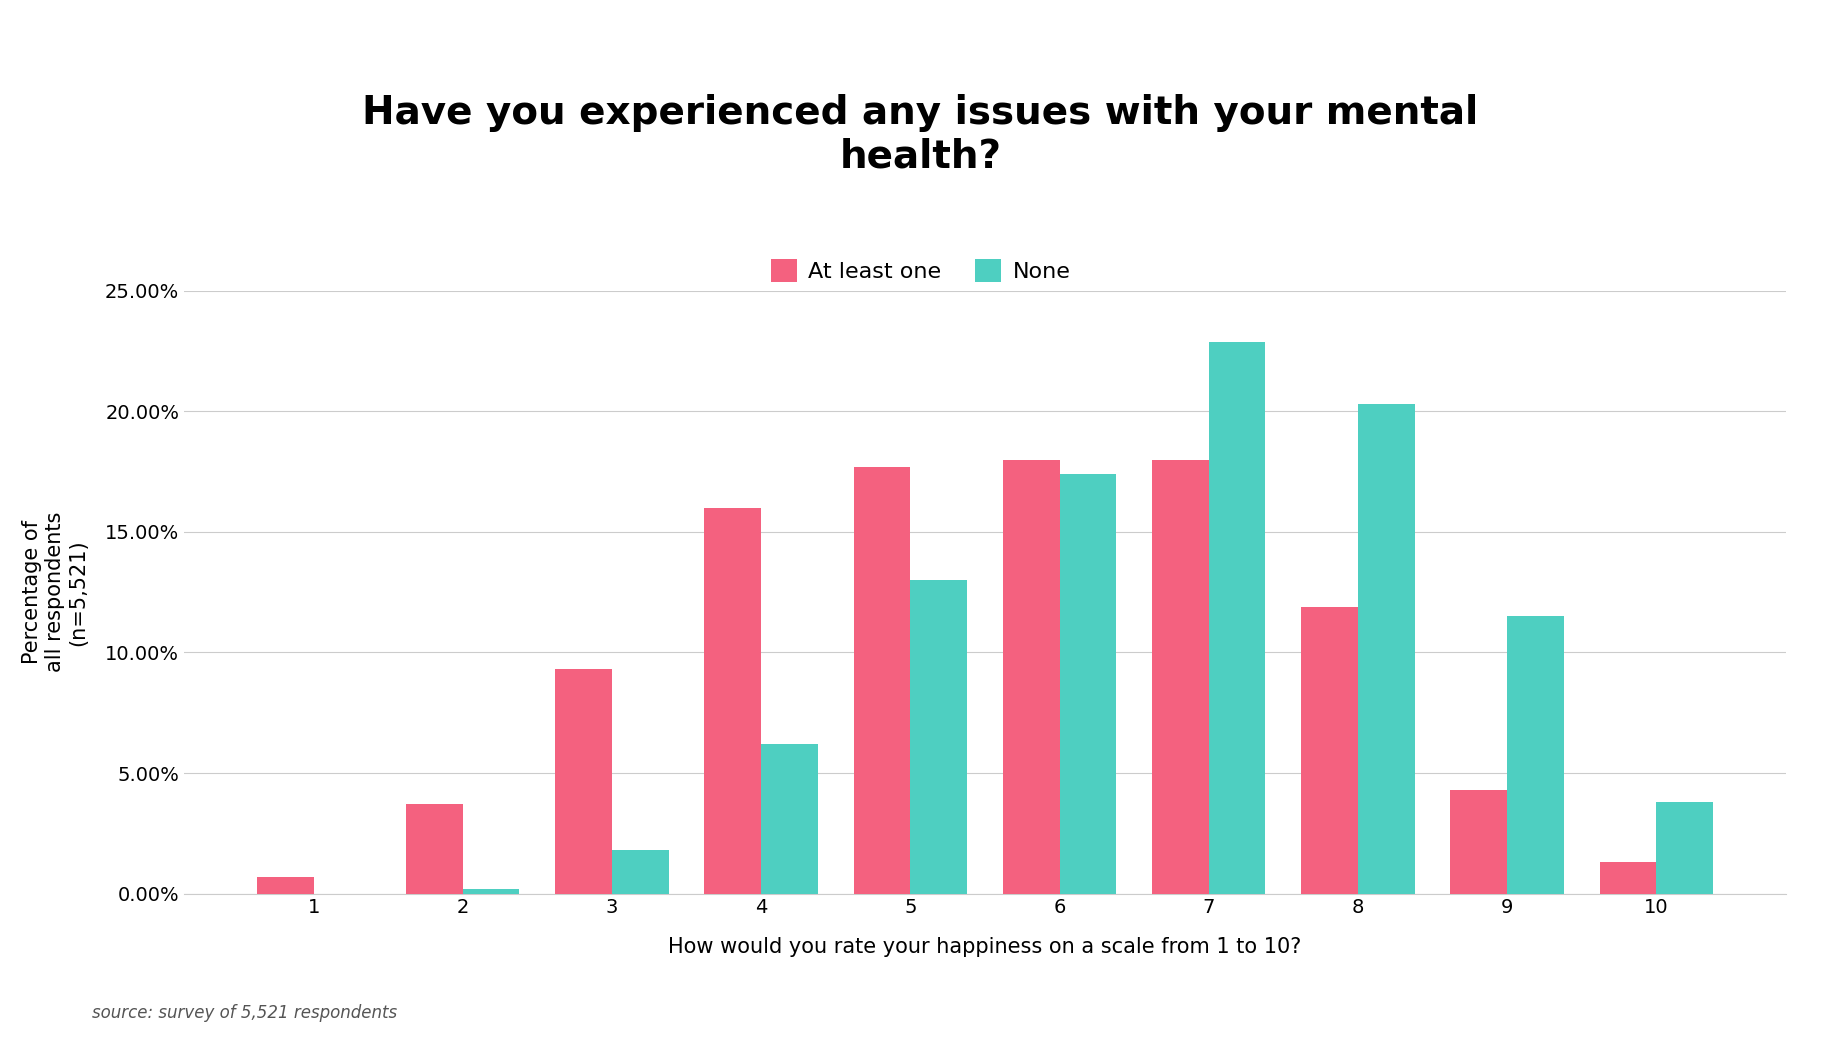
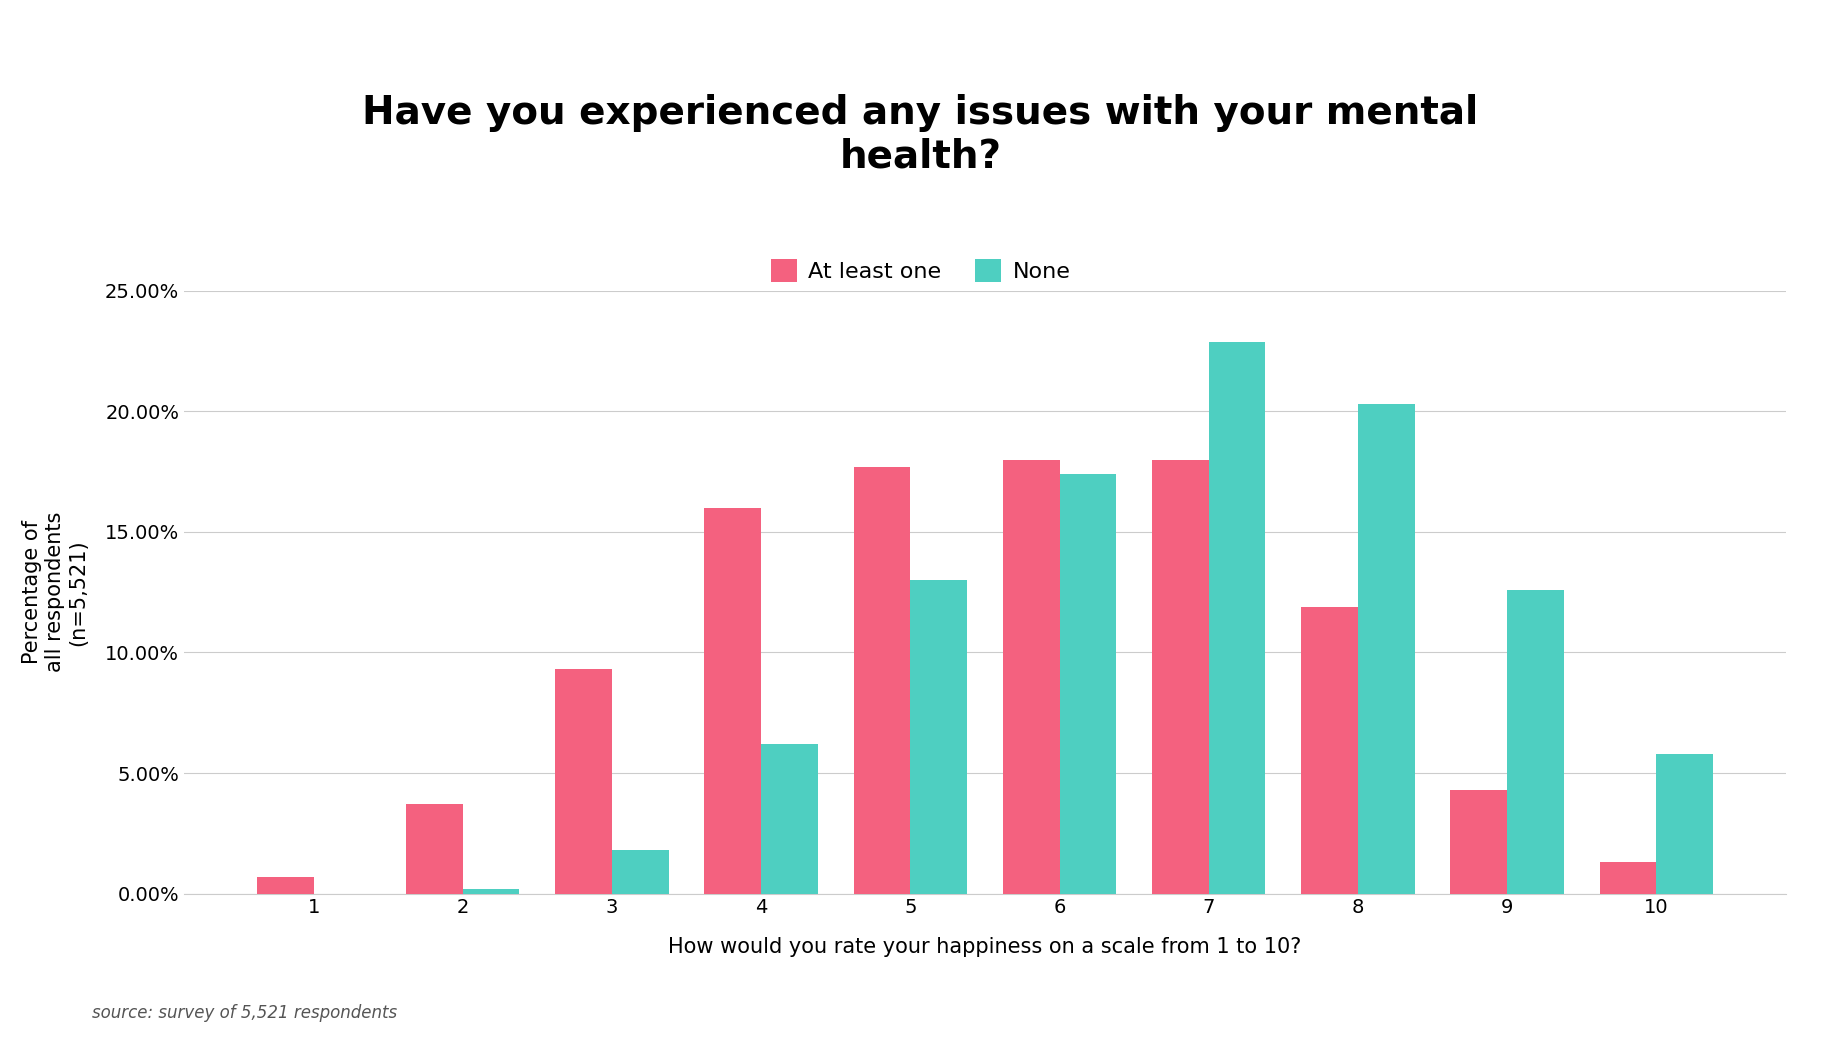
None/9: 11.5% -> 12.6%
None/10: 3.8% -> 5.8%
